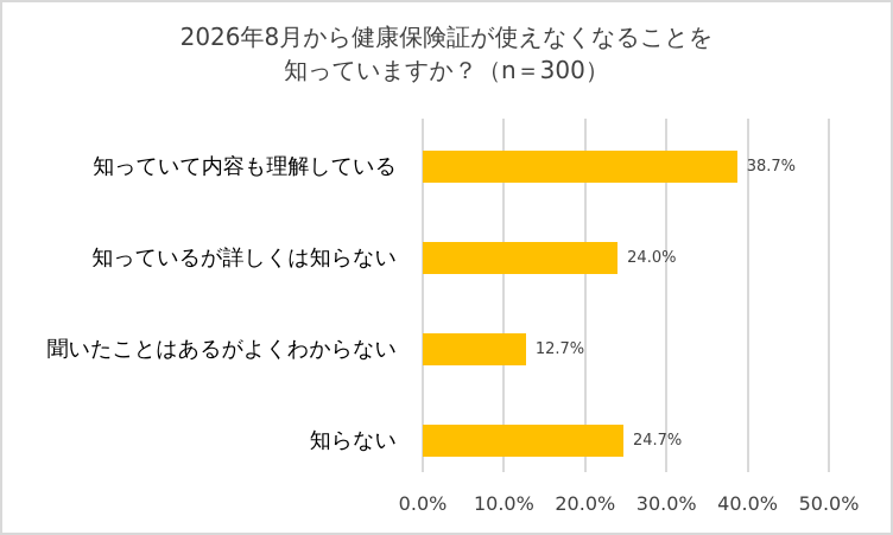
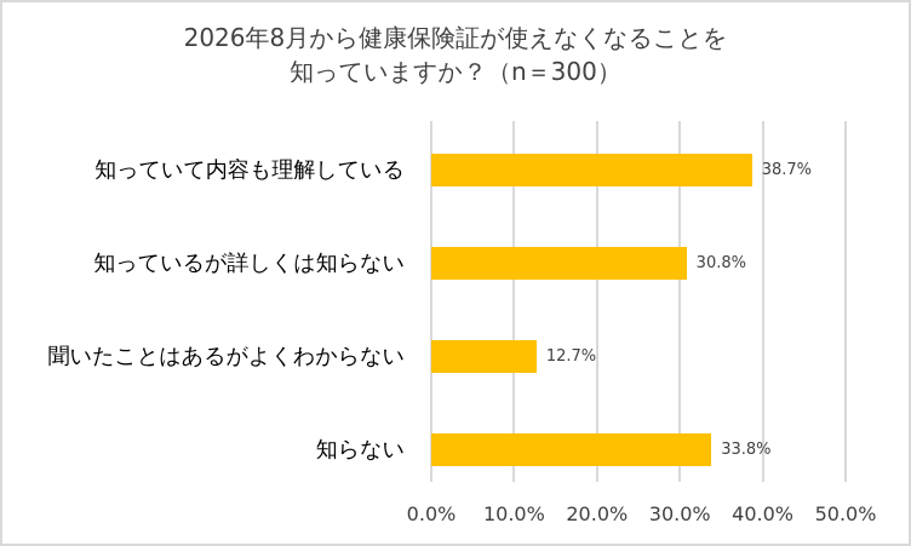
知っているが詳しくは知らない: 24.0% -> 30.8%
知らない: 24.7% -> 33.8%
